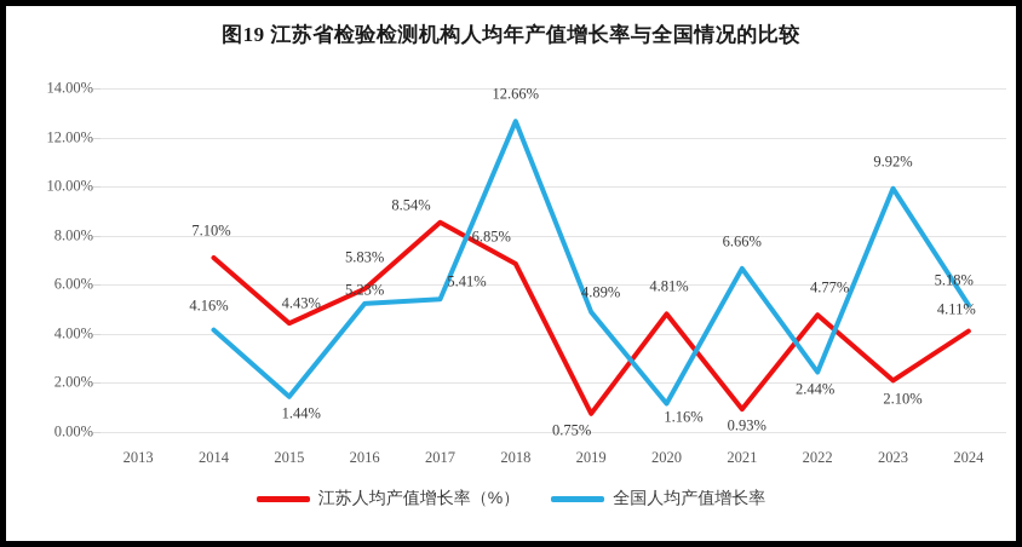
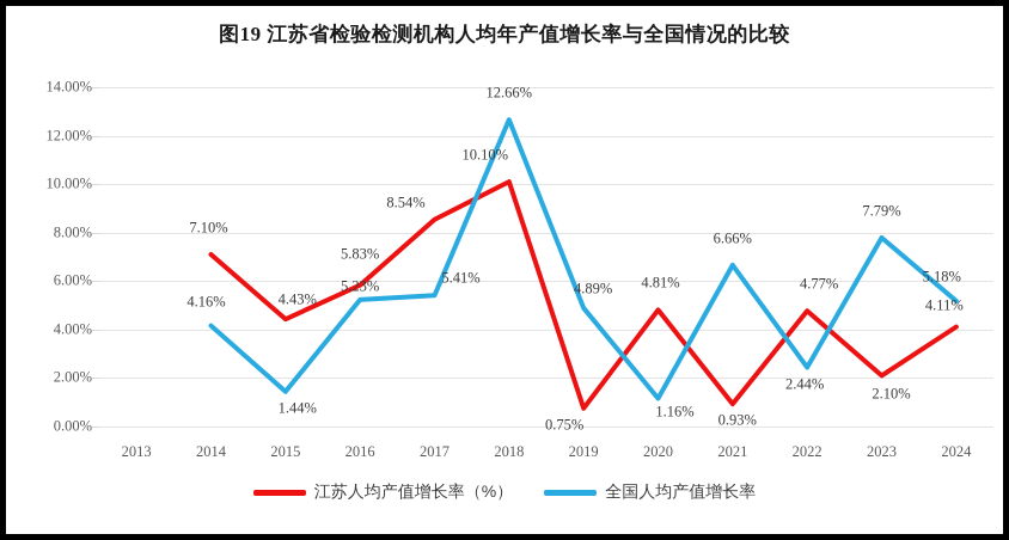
江苏人均产值增长率（%）/2018: 6.85% -> 10.10%
全国人均产值增长率/2023: 9.92% -> 7.79%
